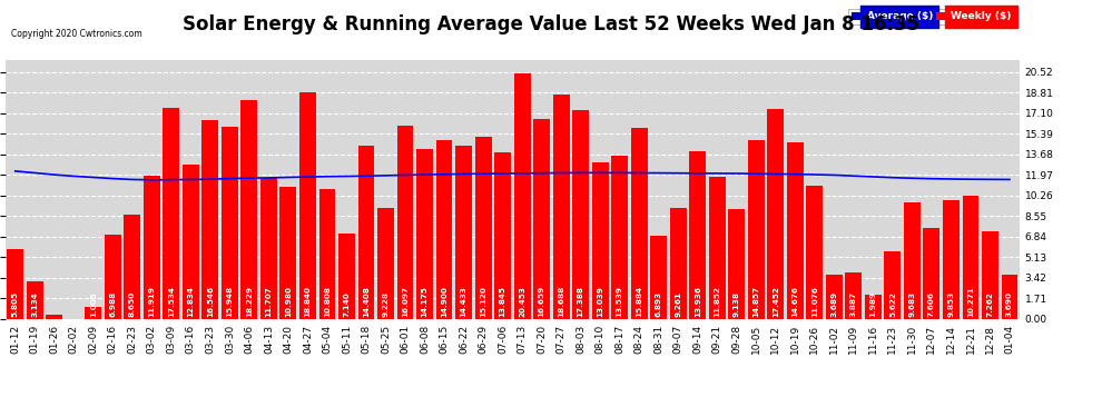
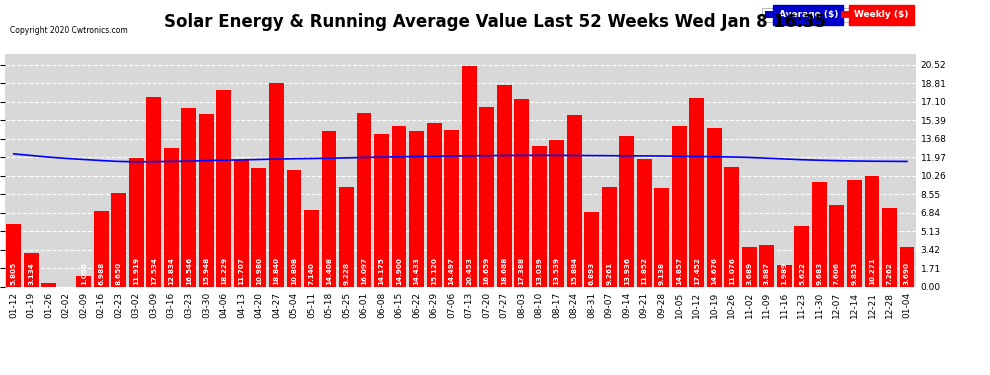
Weekly ($)/07-06: 13.845 -> 14.497
